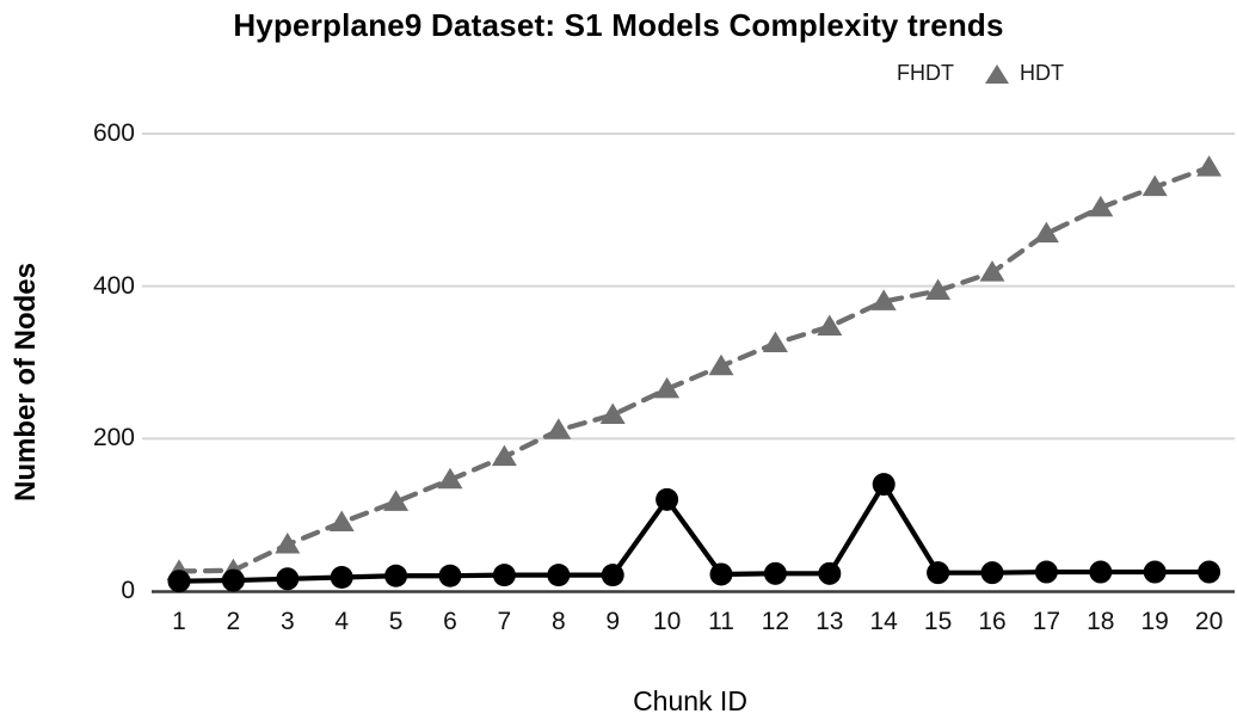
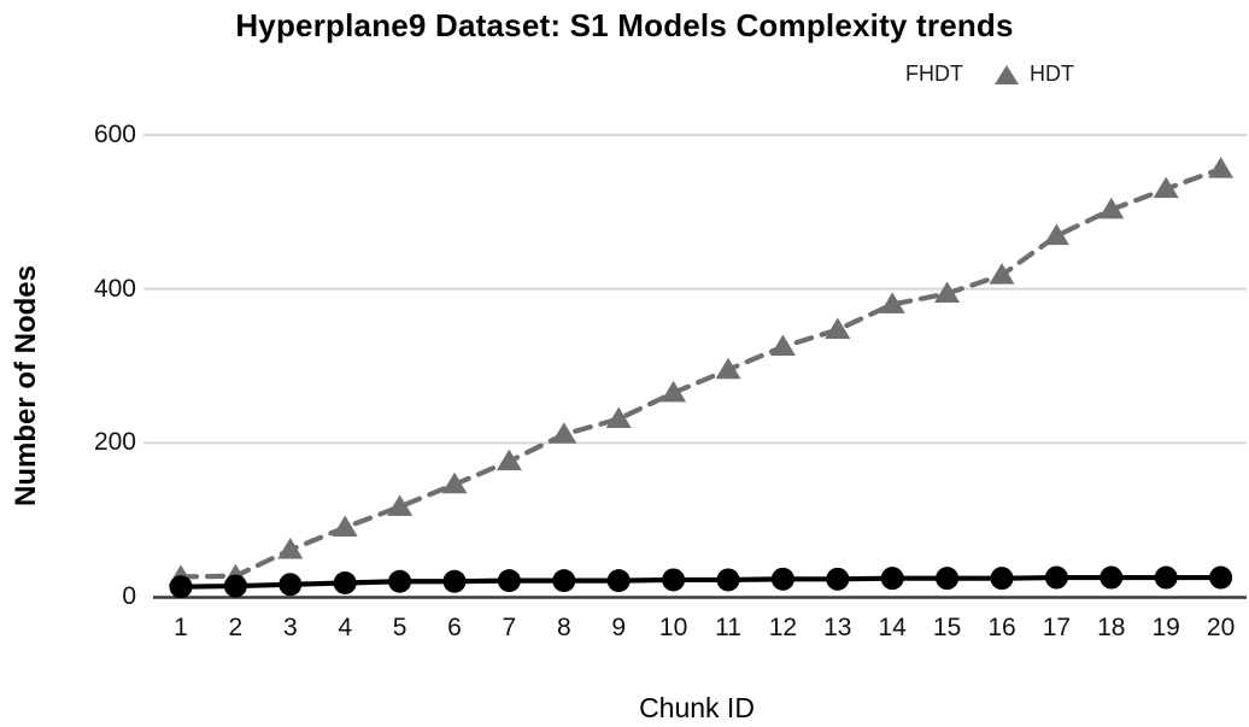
FHDT/10: 120 -> 20
FHDT/14: 140 -> 20
